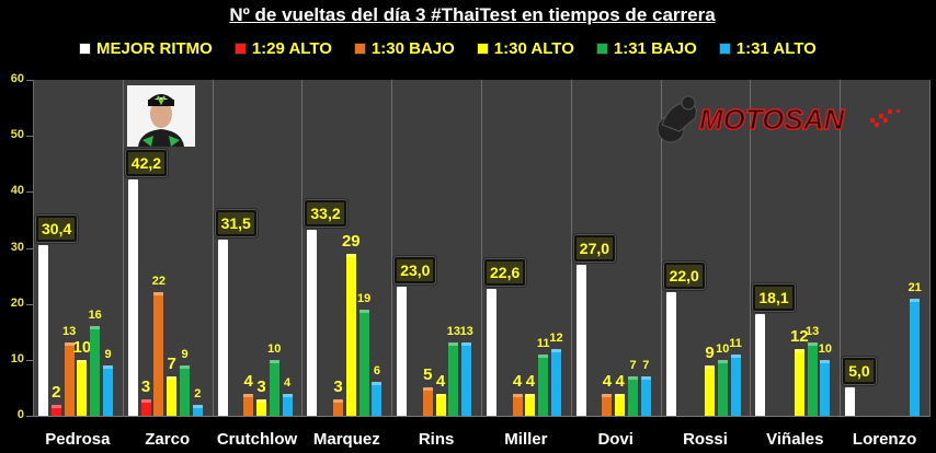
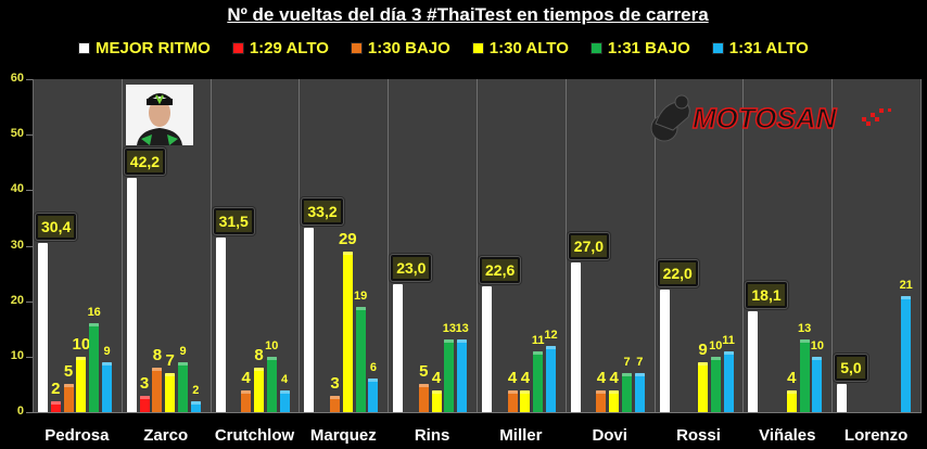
1:30 BAJO/Pedrosa: 13 -> 5
1:30 BAJO/Zarco: 22 -> 8
1:30 ALTO/Crutchlow: 3 -> 8
1:30 ALTO/Viñales: 12 -> 4
